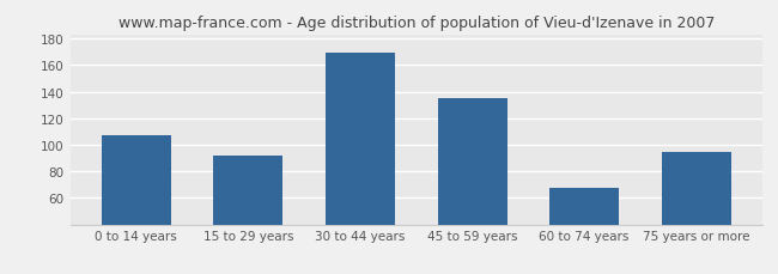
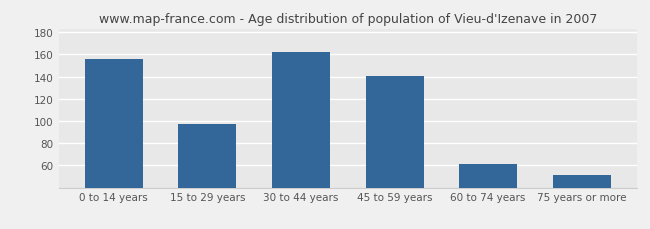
0 to 14 years: 107 -> 156
15 to 29 years: 92 -> 97
30 to 44 years: 169 -> 162
45 to 59 years: 135 -> 141
60 to 74 years: 68 -> 61
75 years or more: 95 -> 51
